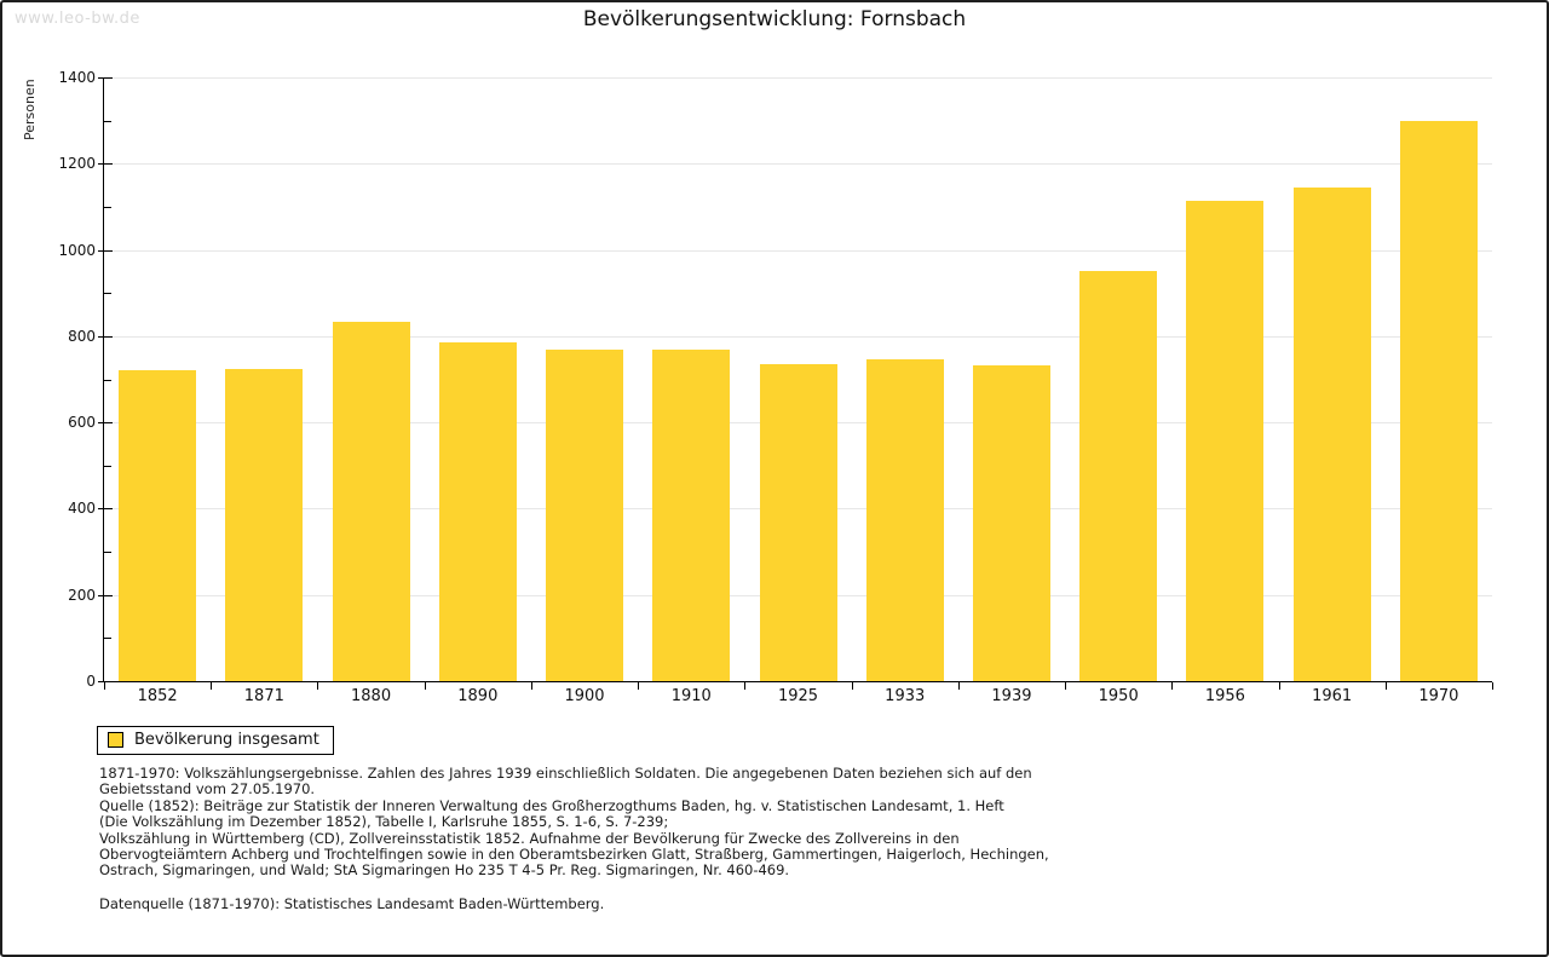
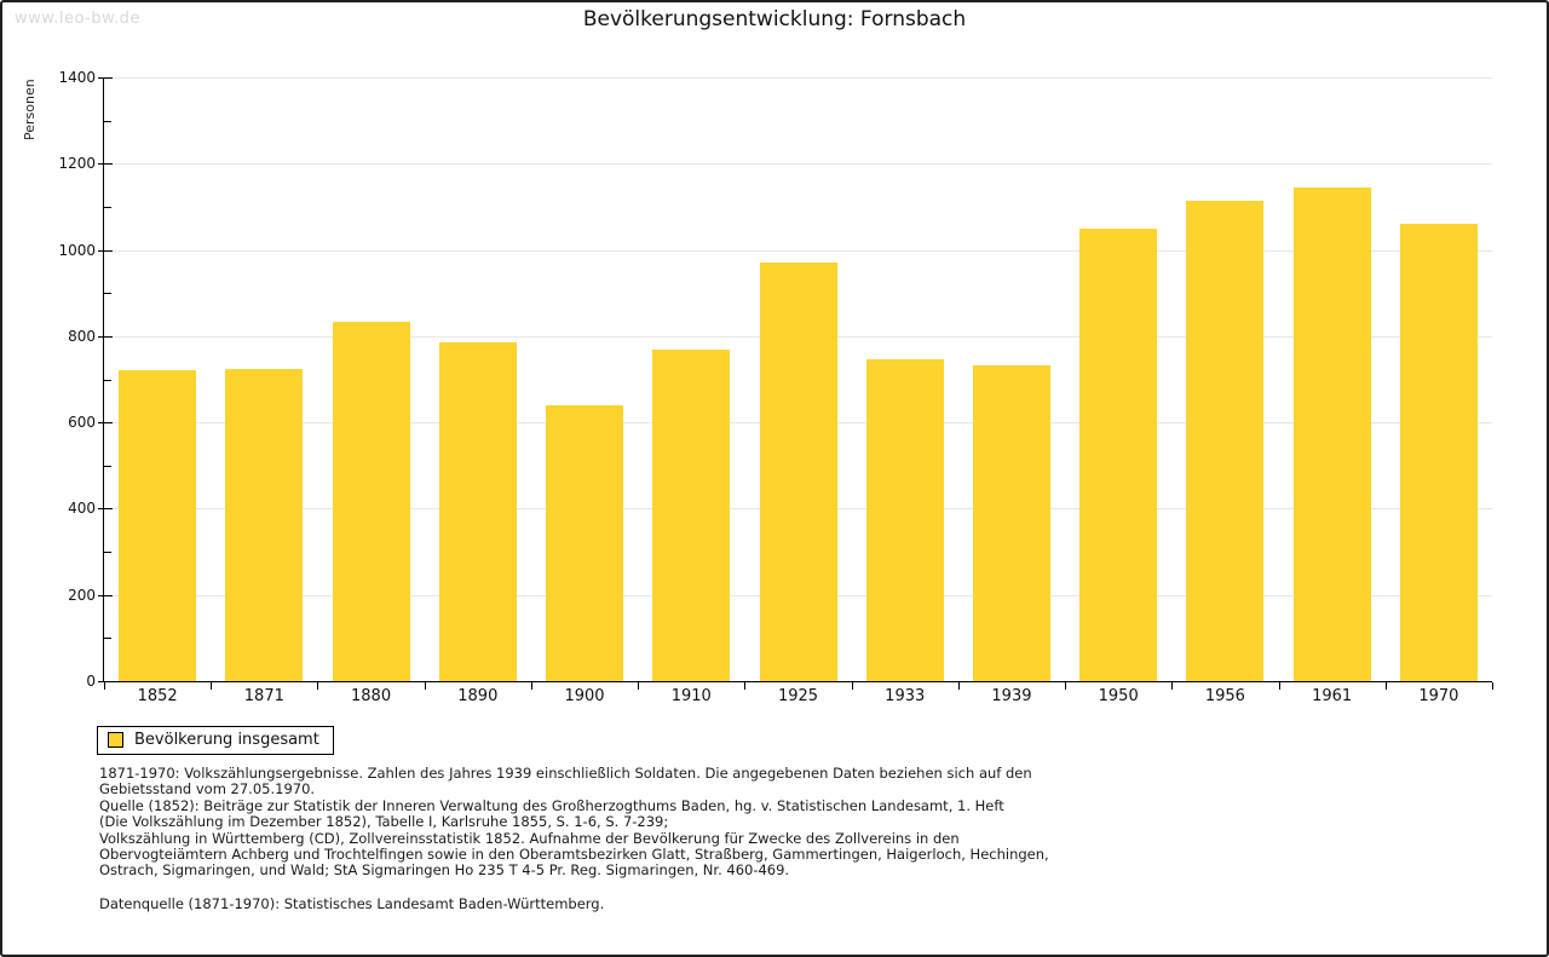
1900: 770 -> 640
1925: 740 -> 970
1950: 950 -> 1050
1970: 1300 -> 1060
